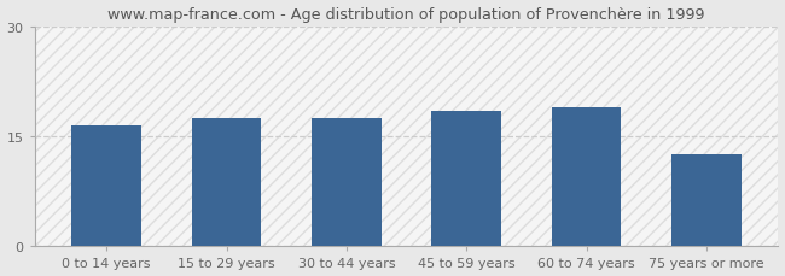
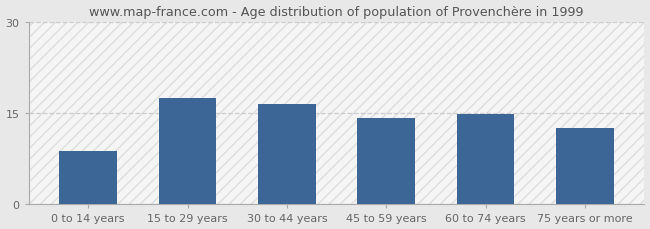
0 to 14 years: 16.5 -> 8.8
30 to 44 years: 17.5 -> 16.4
45 to 59 years: 18.5 -> 14.2
60 to 74 years: 19.0 -> 14.8
